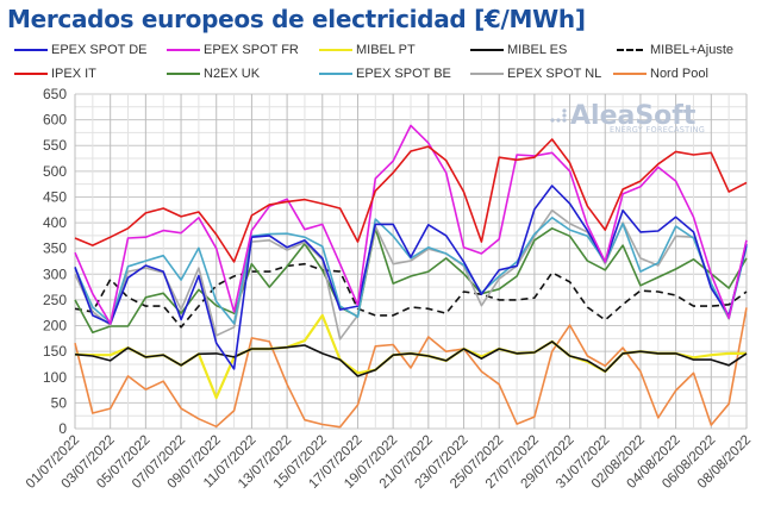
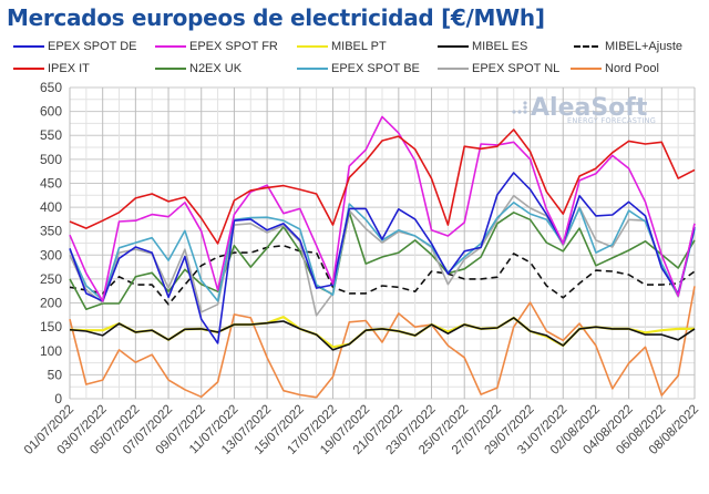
MIBEL+Ajuste/03/07/2022: 290 -> 220
MIBEL PT/09/07/2022: 60 -> 150
MIBEL PT/15/07/2022: 220 -> 150
EPEX SPOT NL/19/07/2022: 320 -> 360
